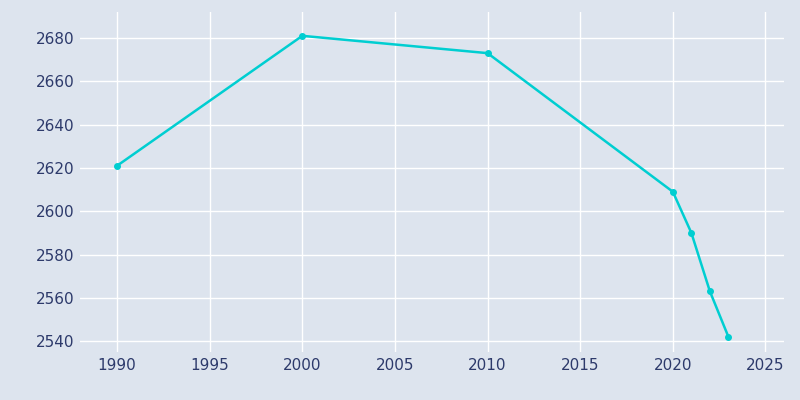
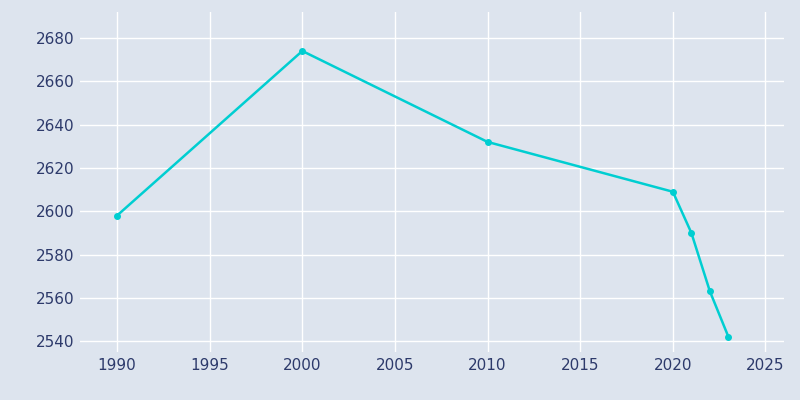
1990: 2621 -> 2598
2000: 2681 -> 2674
2010: 2673 -> 2632
